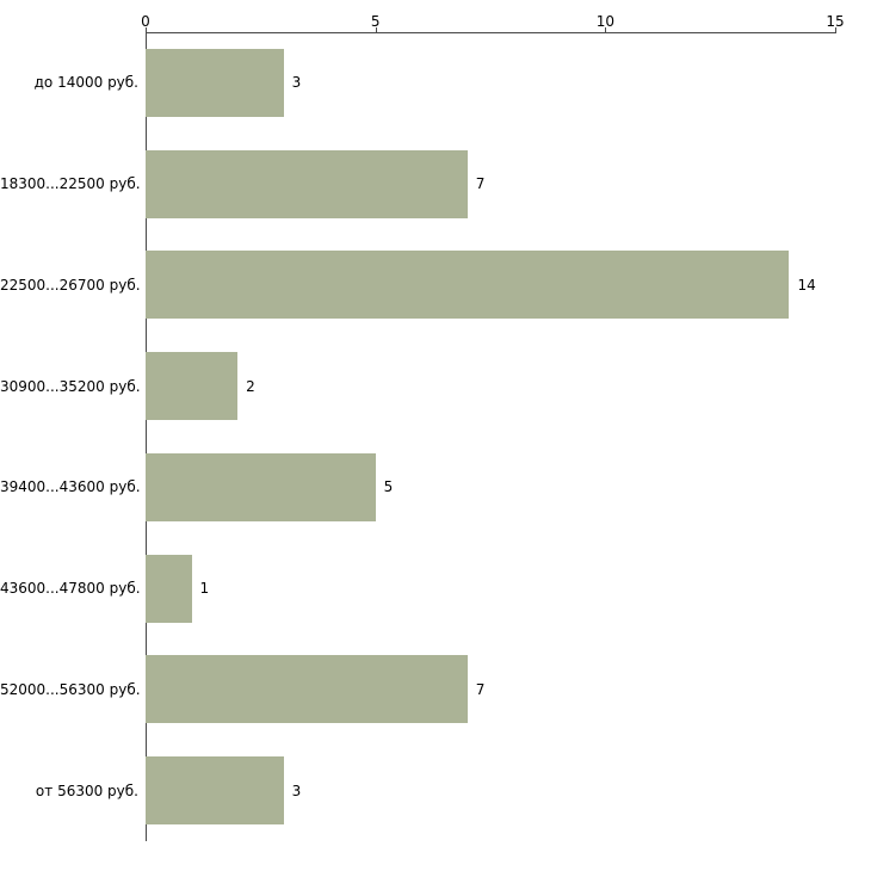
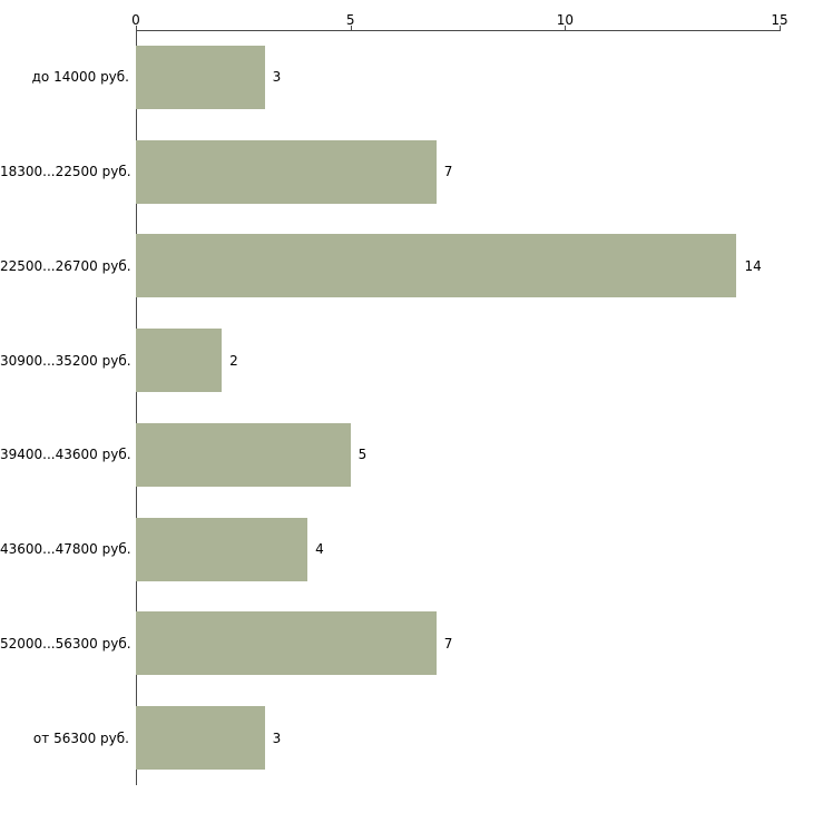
43600...47800 руб.: 1 -> 4
